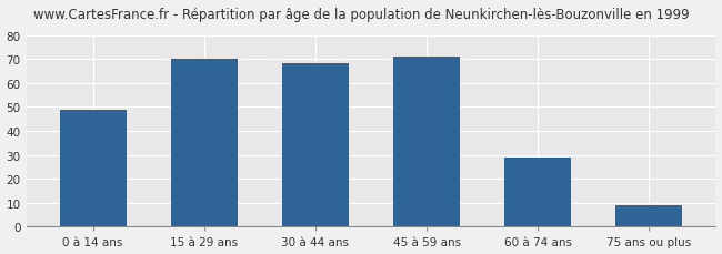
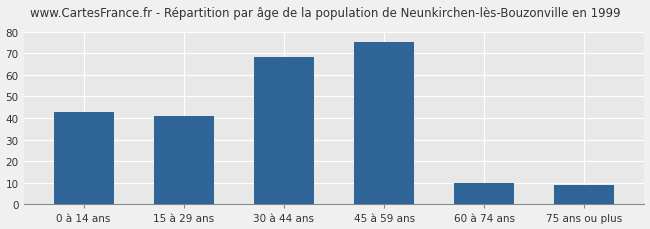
0 à 14 ans: 49 -> 43
15 à 29 ans: 70 -> 41
45 à 59 ans: 71 -> 75
60 à 74 ans: 29 -> 10
